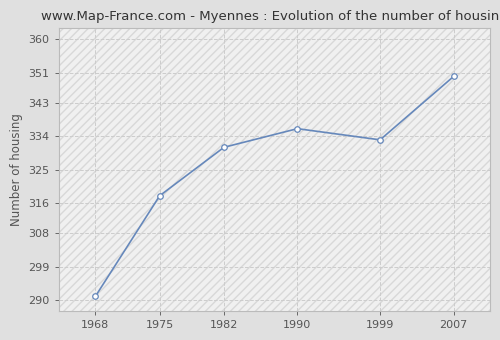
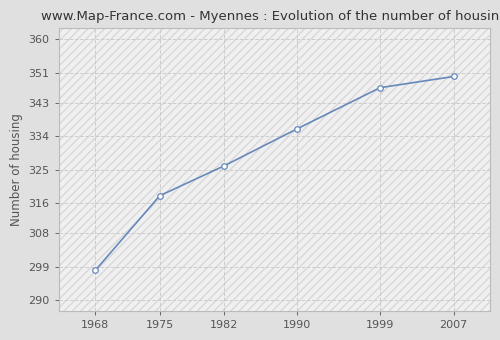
1968: 291 -> 298
1982: 331 -> 326
1999: 333 -> 347
